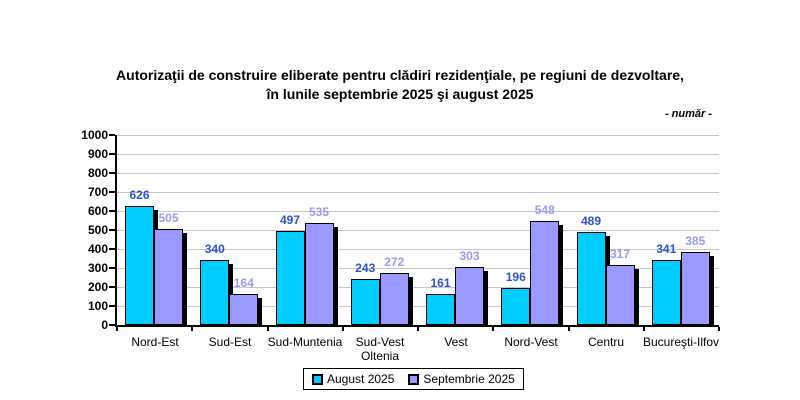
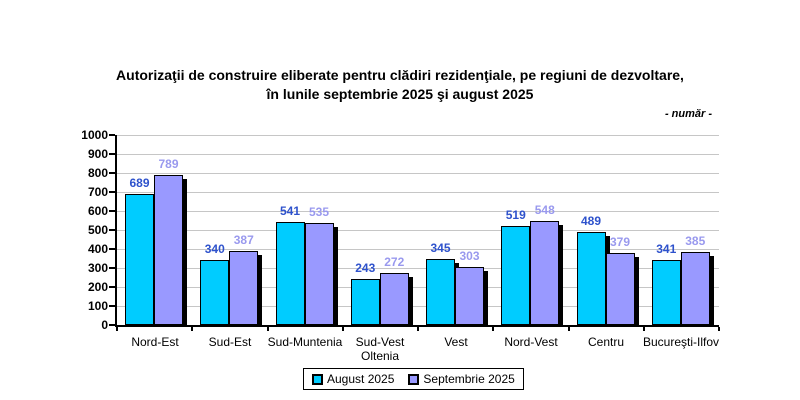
August 2025/Nord-Est: 626 -> 689
Septembrie 2025/Nord-Est: 505 -> 789
Septembrie 2025/Sud-Est: 164 -> 387
August 2025/Sud-Muntenia: 497 -> 541
August 2025/Vest: 161 -> 345
August 2025/Nord-Vest: 196 -> 519
Septembrie 2025/Centru: 317 -> 379
